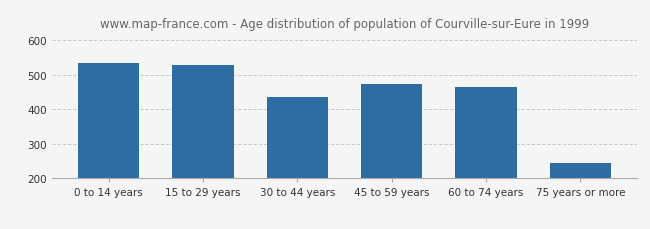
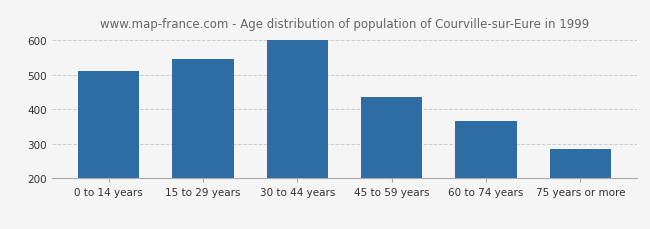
0 to 14 years: 535 -> 512
15 to 29 years: 530 -> 545
30 to 44 years: 435 -> 601
45 to 59 years: 475 -> 436
60 to 74 years: 465 -> 366
75 years or more: 245 -> 284
